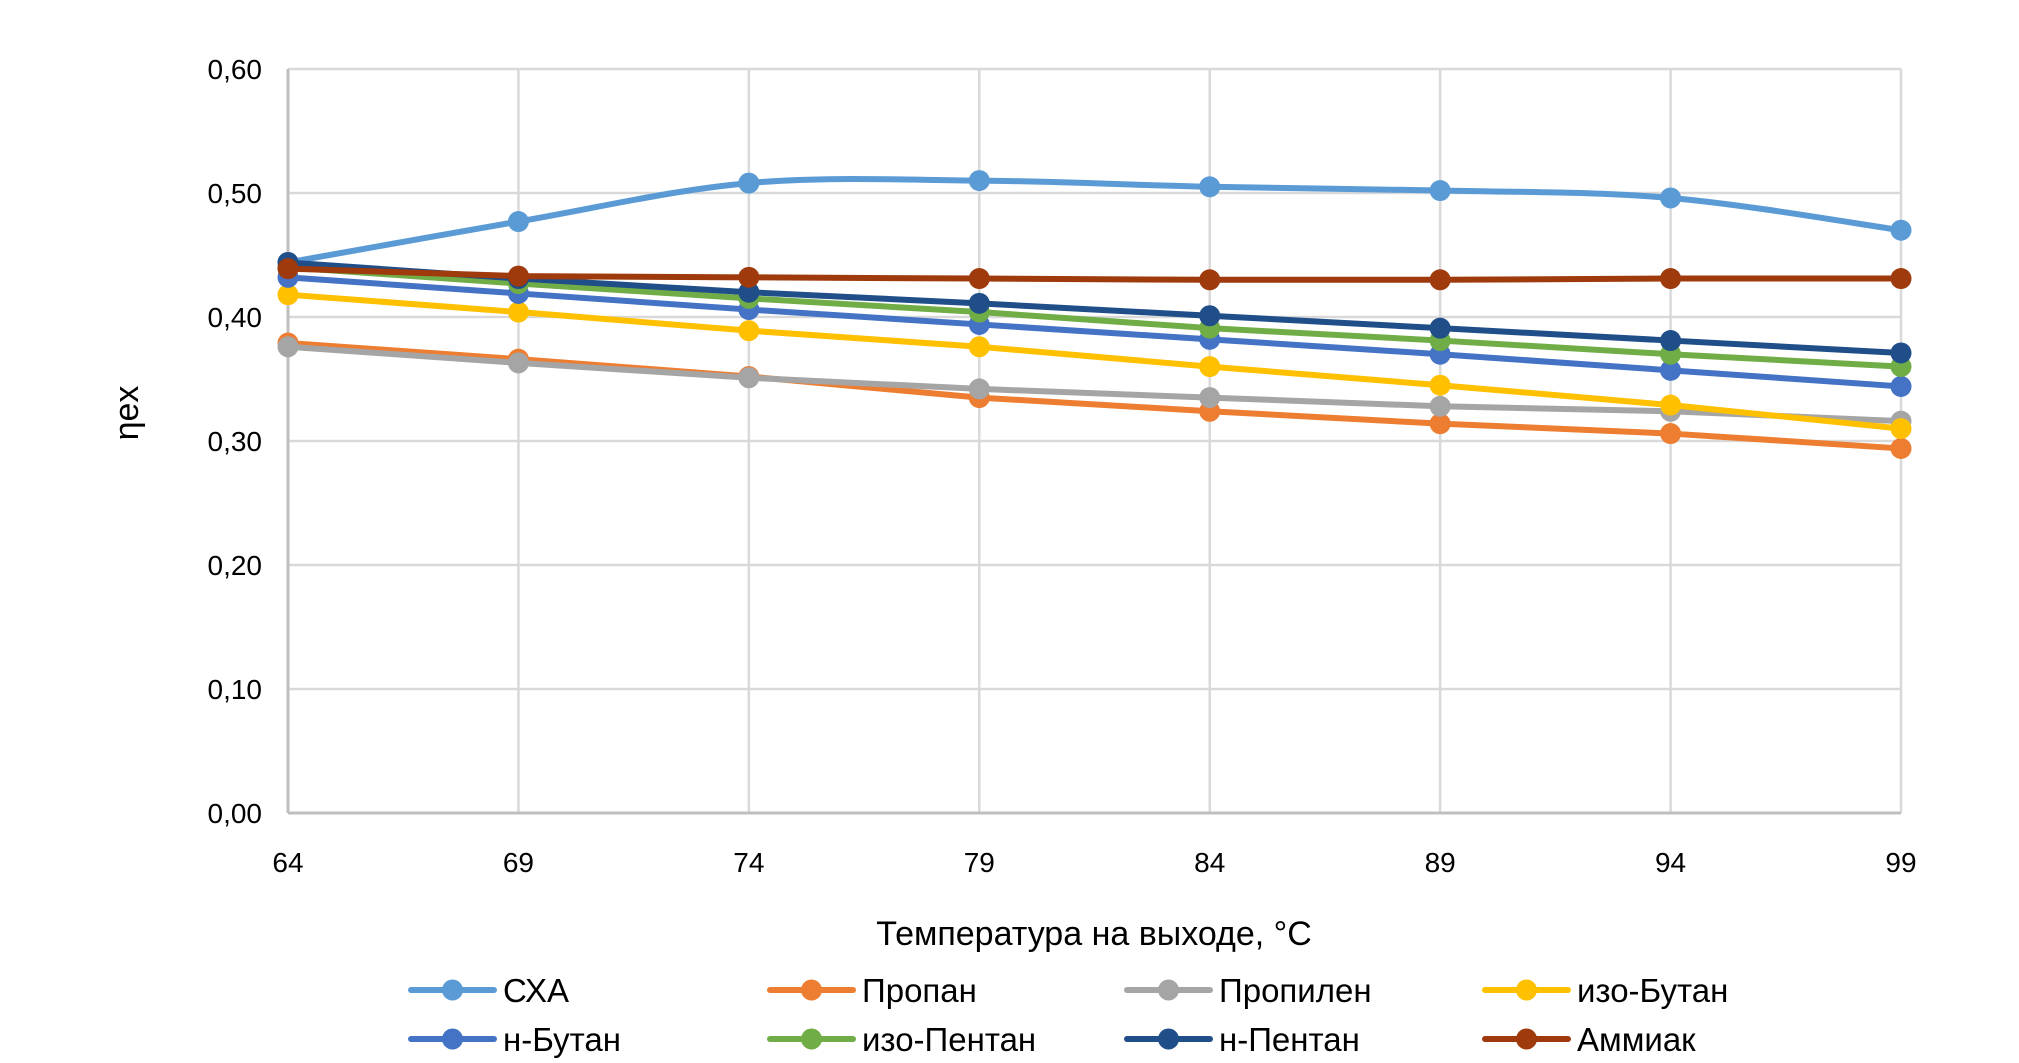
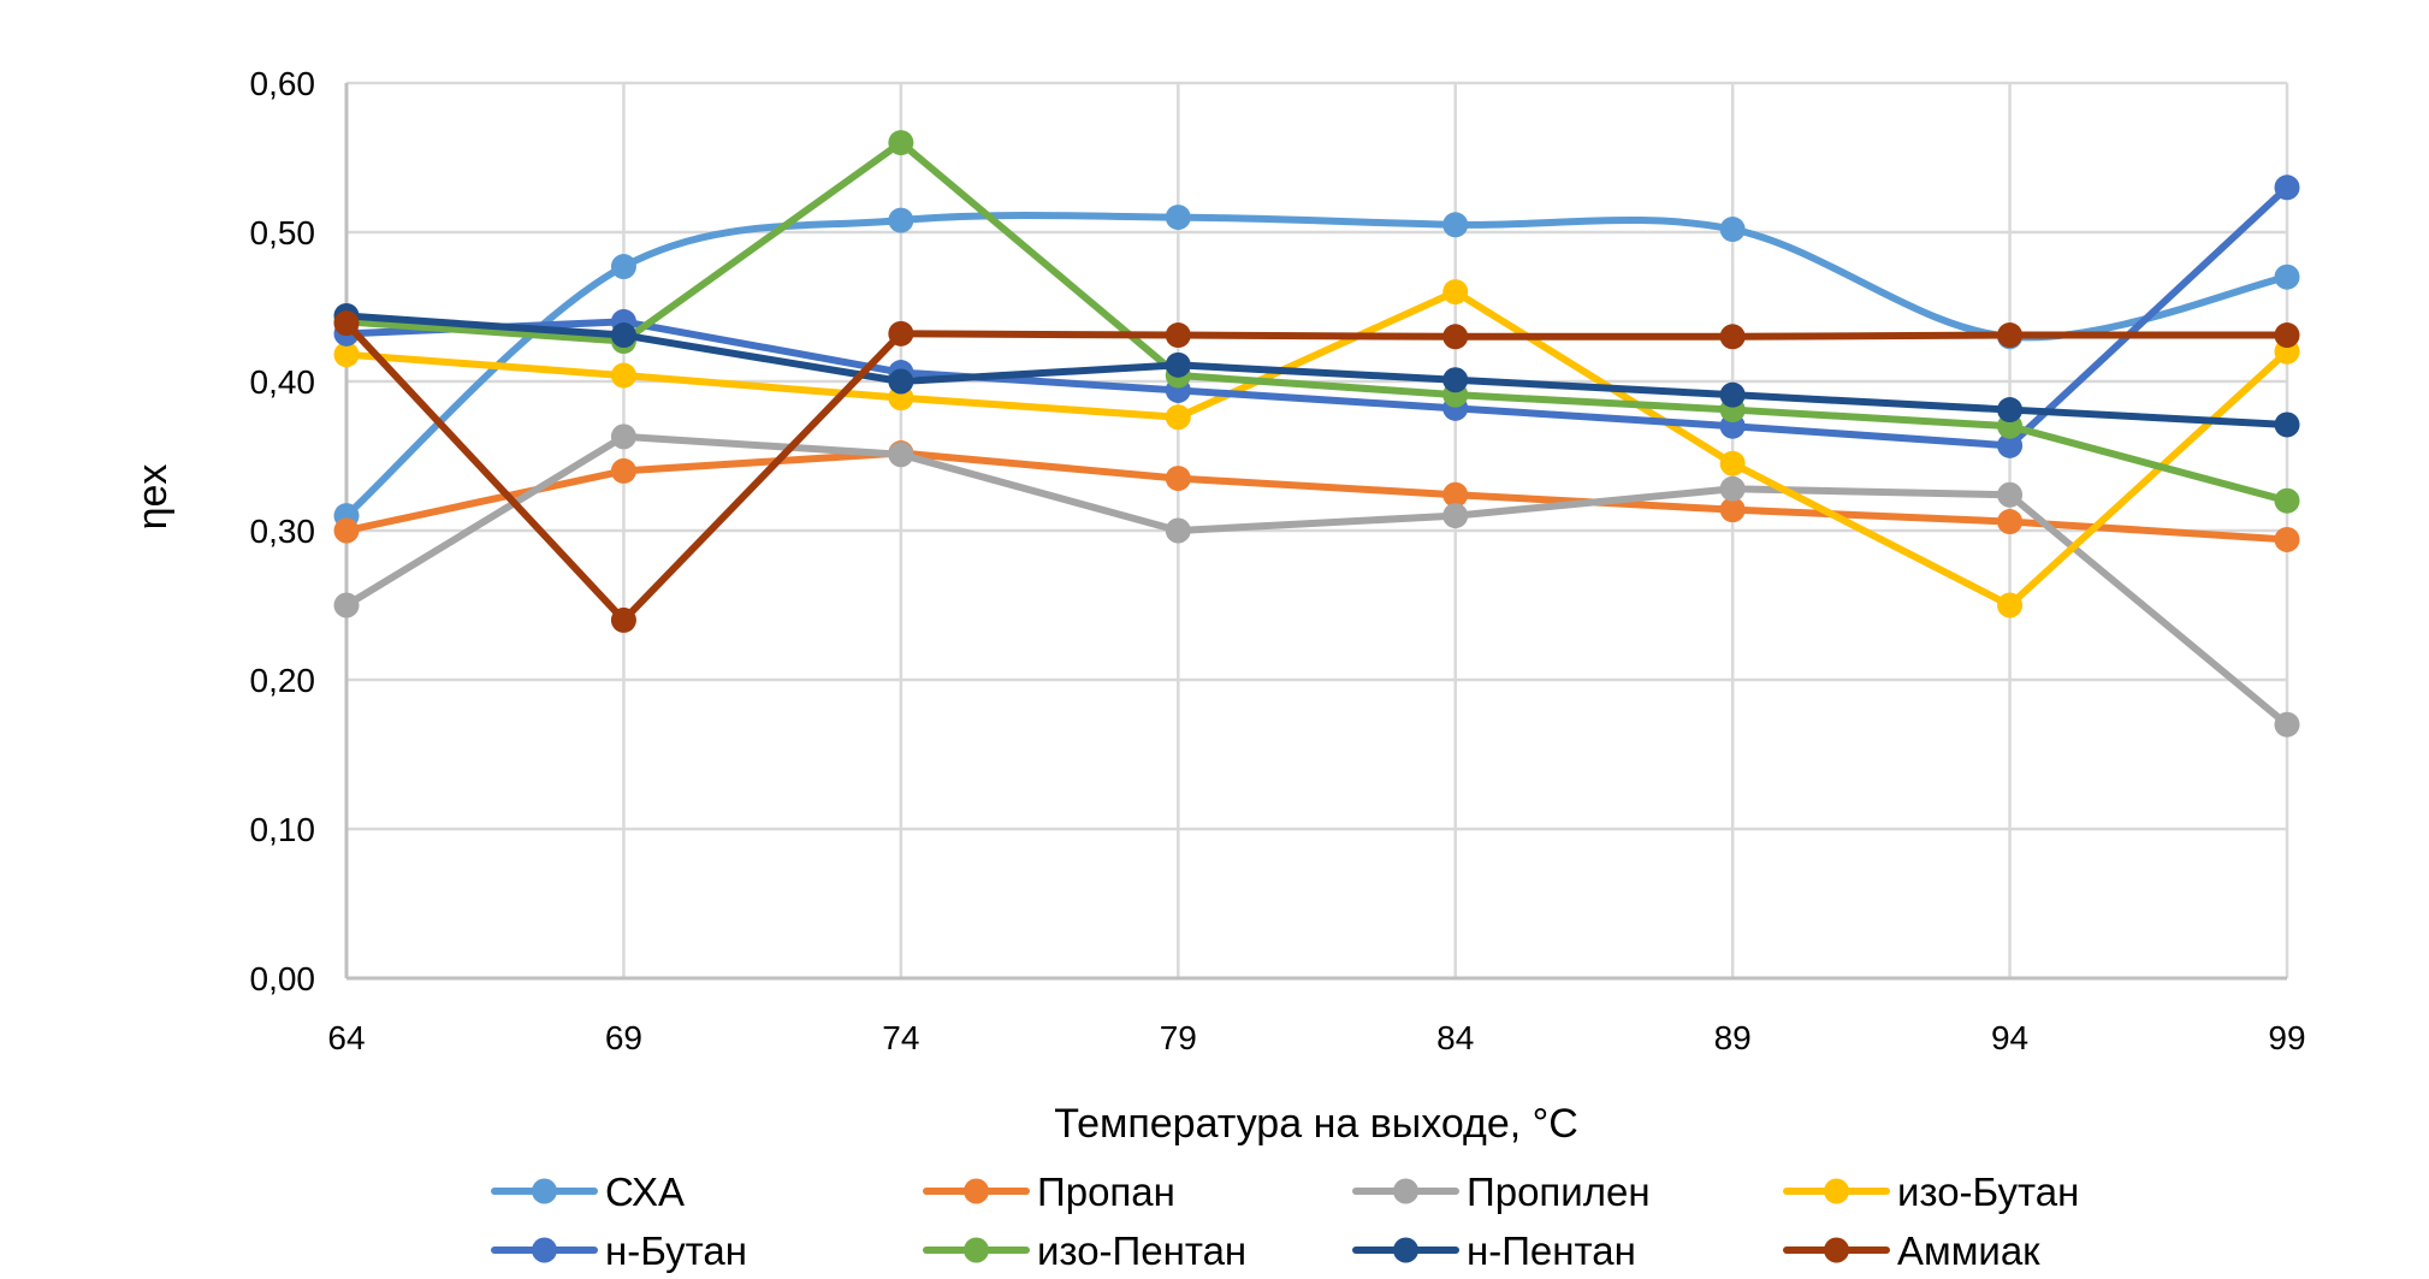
СХА/64: 0,44 -> 0,31
Пропан/64: 0,38 -> 0,30
Пропилен/64: 0,38 -> 0,25
Пропан/69: 0,37 -> 0,34
н-Бутан/69: 0,42 -> 0,44
Аммиак/69: 0,43 -> 0,24
изо-Пентан/74: 0,41 -> 0,56
н-Пентан/74: 0,42 -> 0,40
Пропилен/79: 0,34 -> 0,30
Пропилен/84: 0,34 -> 0,31
изо-Бутан/84: 0,36 -> 0,46
СХА/94: 0,50 -> 0,43
изо-Бутан/94: 0,33 -> 0,25
Пропилен/99: 0,32 -> 0,17
изо-Бутан/99: 0,31 -> 0,42
н-Бутан/99: 0,34 -> 0,53
изо-Пентан/99: 0,36 -> 0,32
